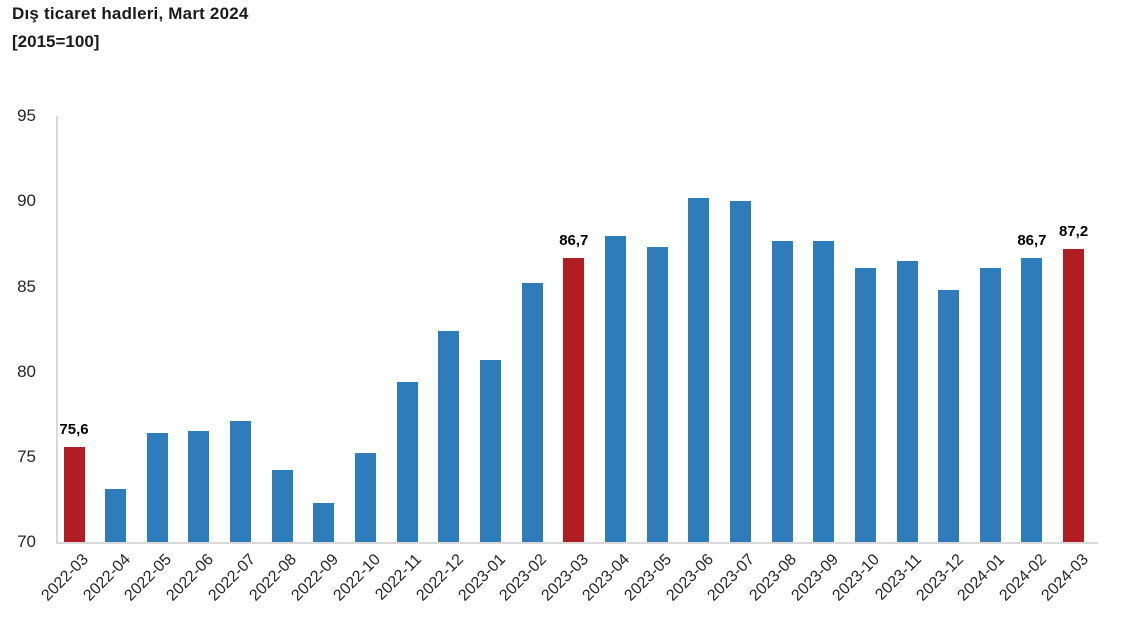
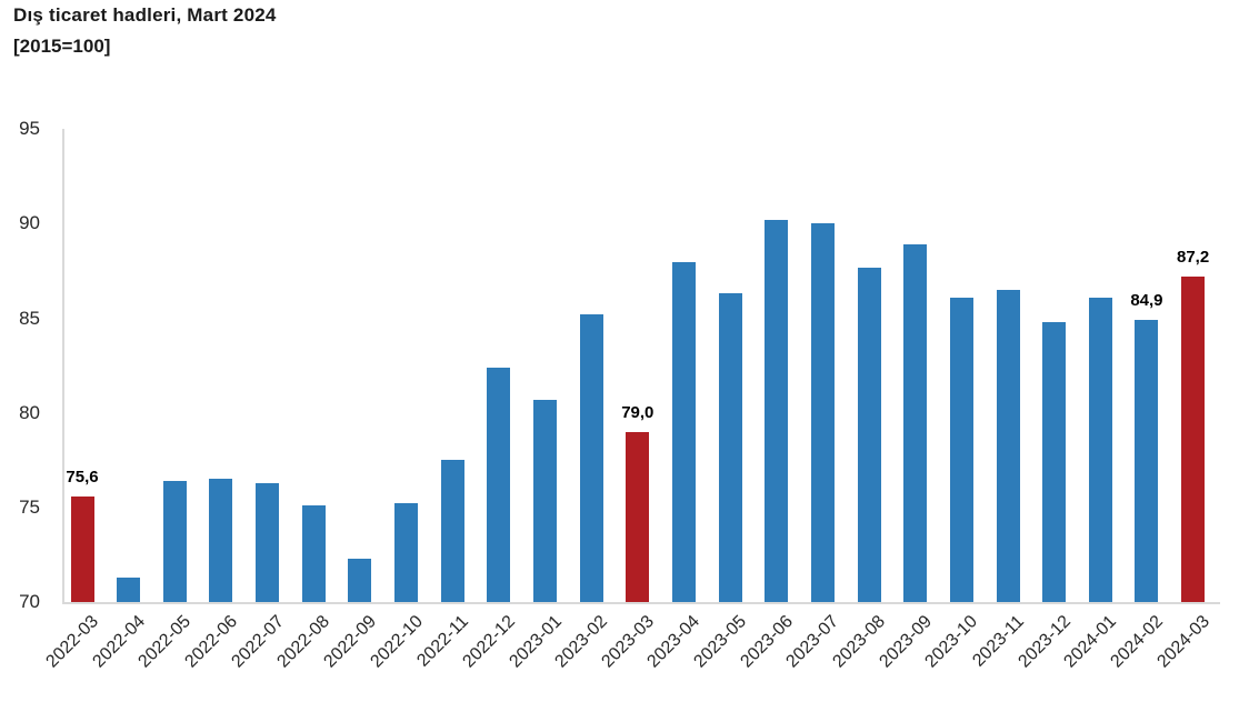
2022-04: 73.1 -> 71.3
2022-07: 77.1 -> 76.3
2022-08: 74.2 -> 75.1
2022-11: 79.4 -> 77.5
2023-03: 86,7 -> 79,0
2023-05: 87.3 -> 86.3
2023-09: 87.7 -> 88.9
2024-02: 86,7 -> 84,9
